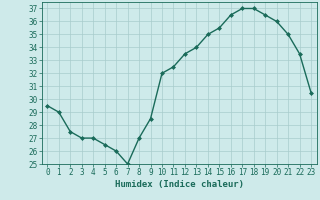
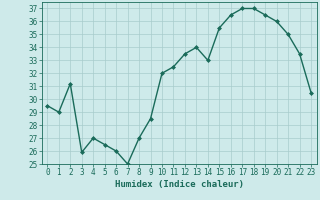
2: 27.5 -> 31.2
3: 27.0 -> 25.9
14: 35.0 -> 33.0
